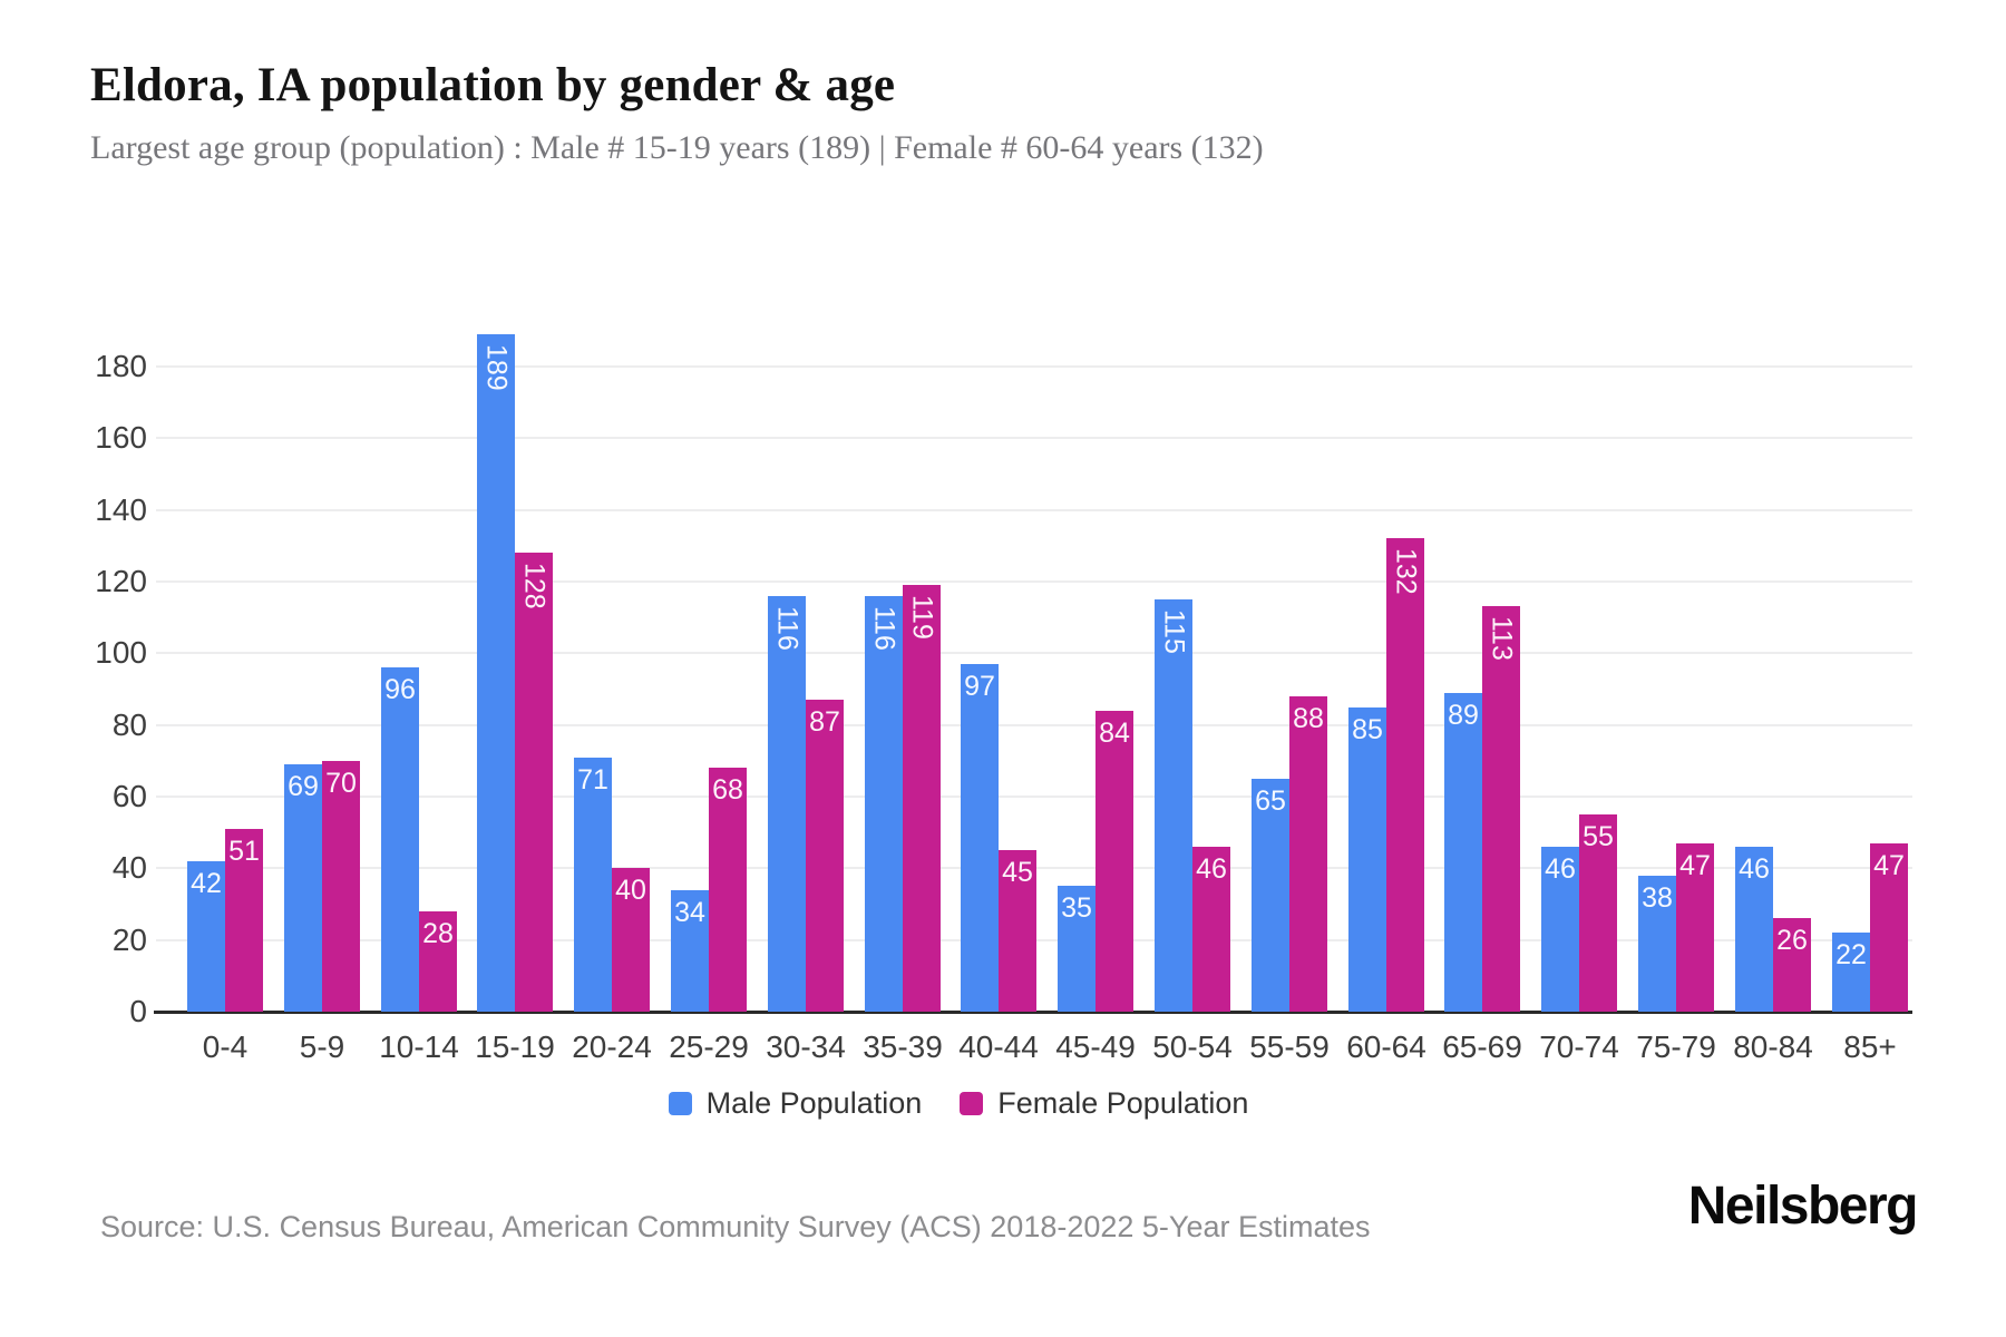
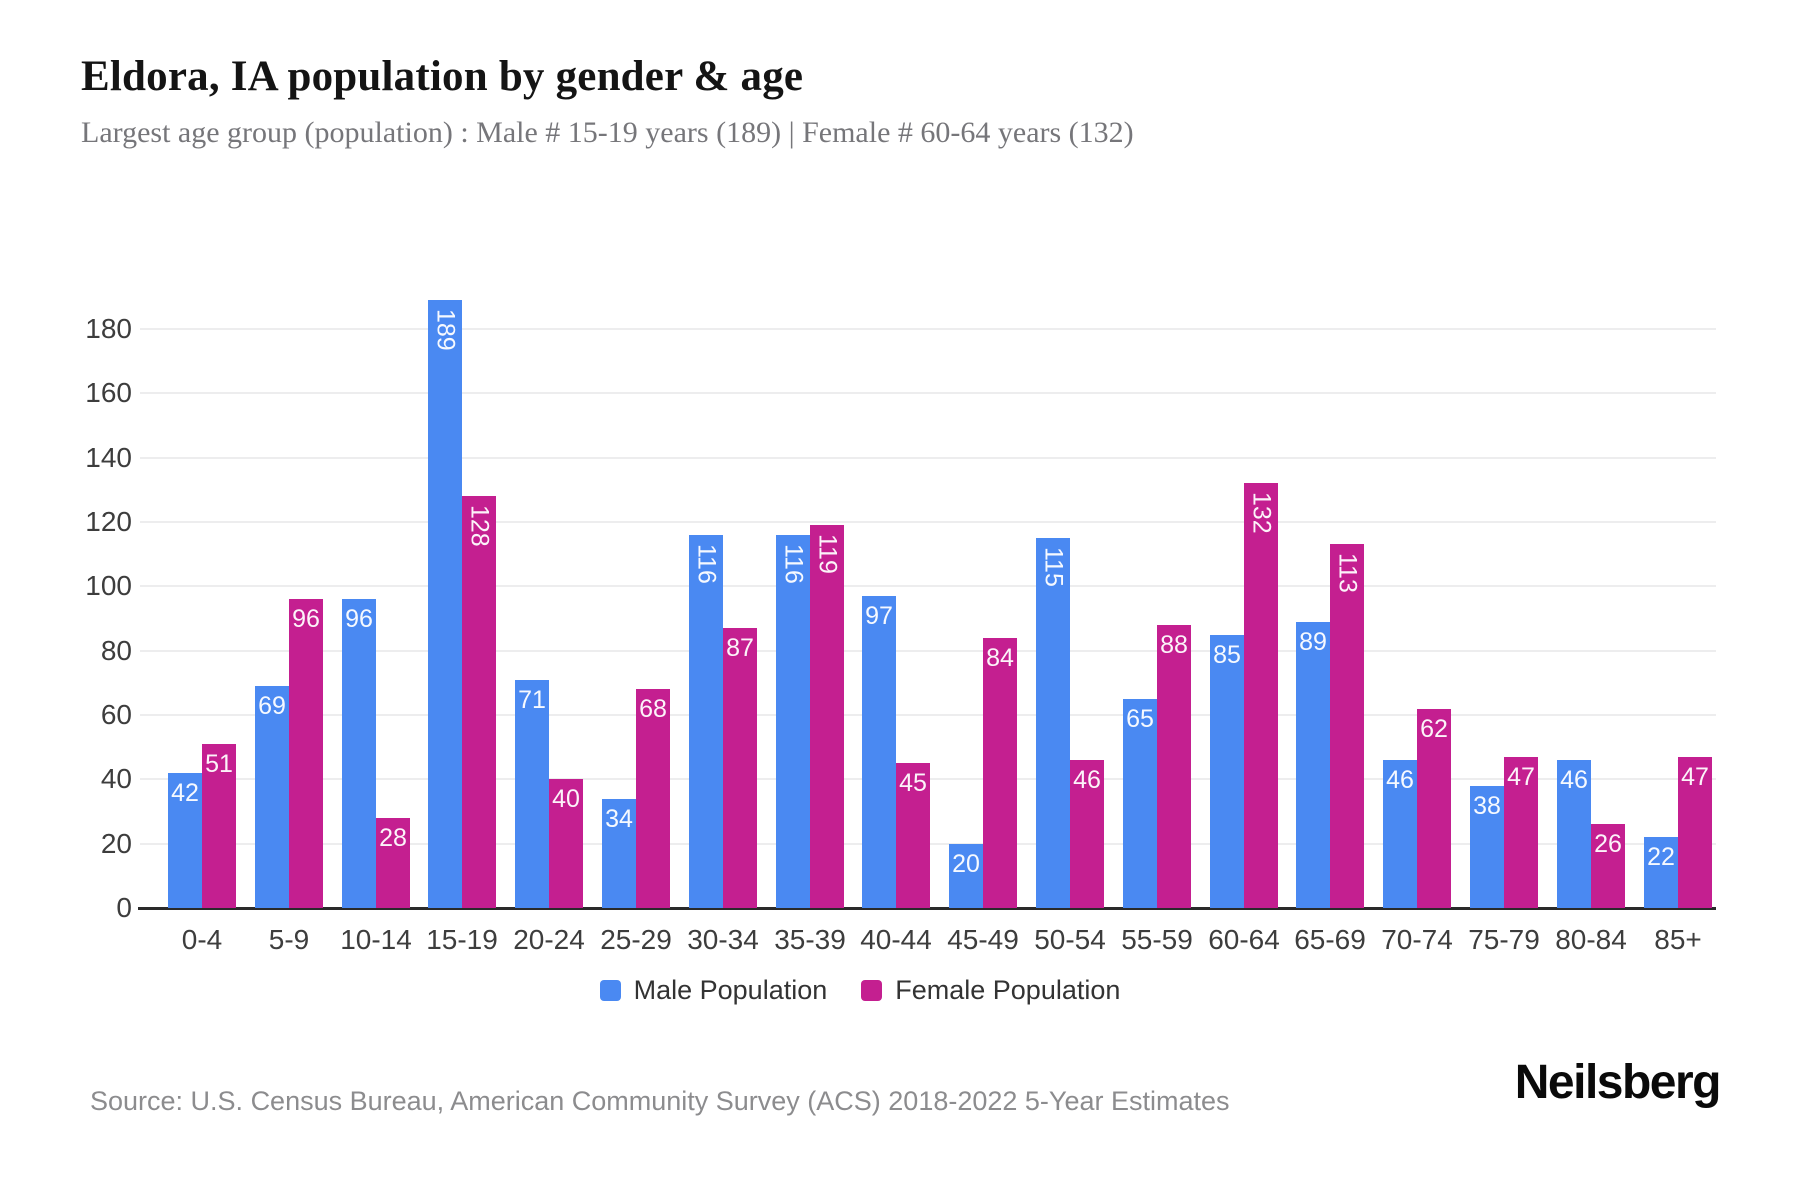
Female Population/5-9: 70 -> 96
Male Population/45-49: 35 -> 20
Female Population/70-74: 55 -> 62
